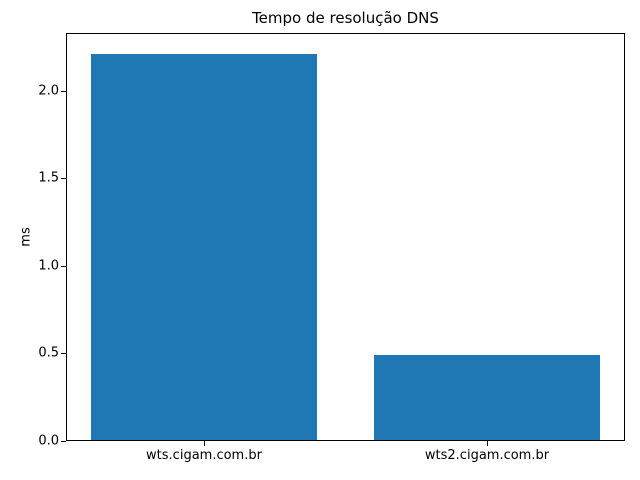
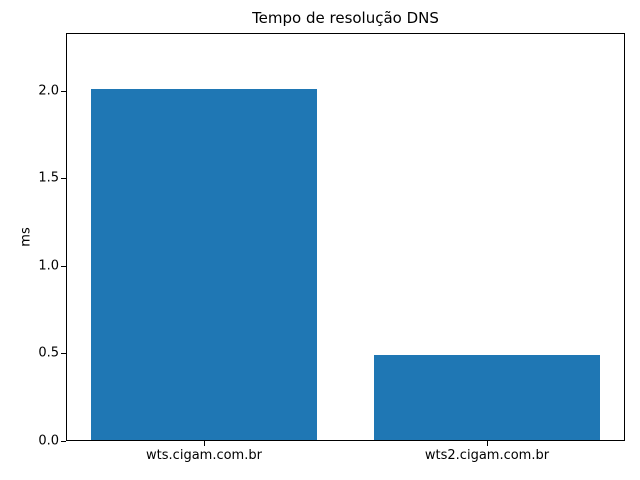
wts.cigam.com.br: 2.21 -> 2.01
